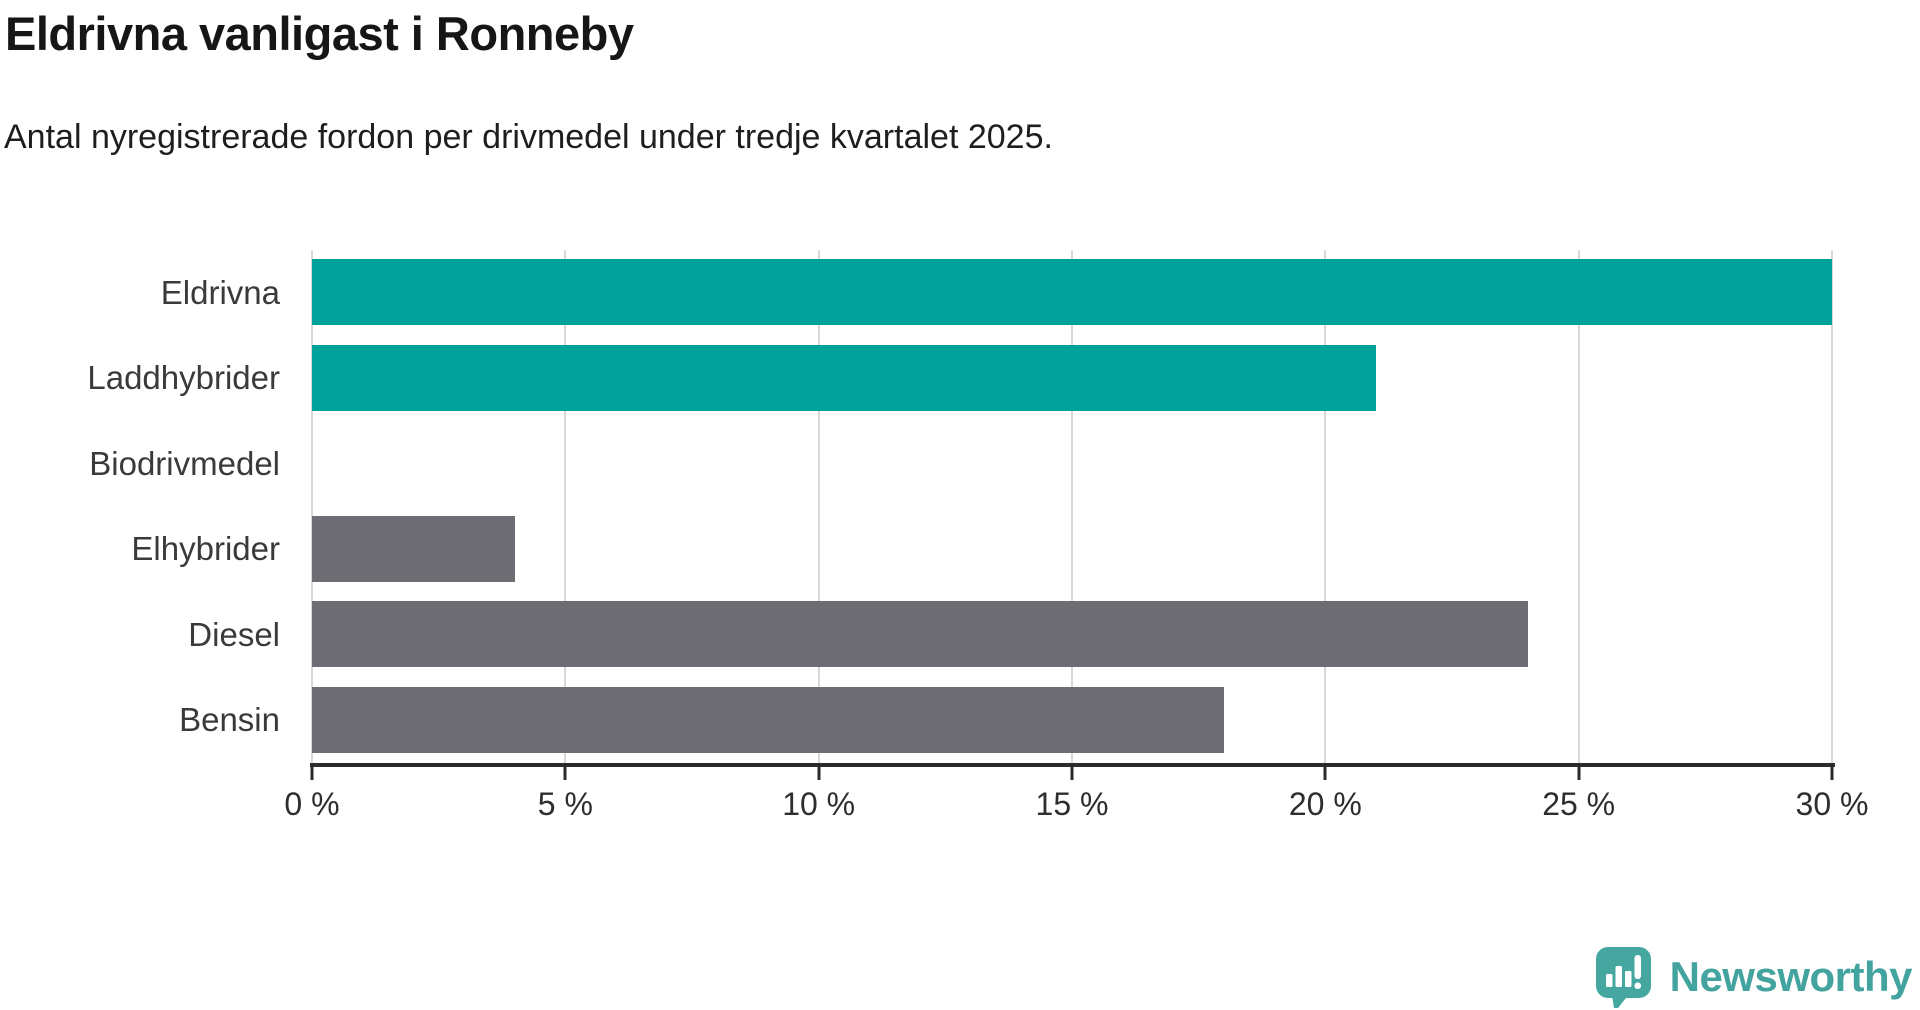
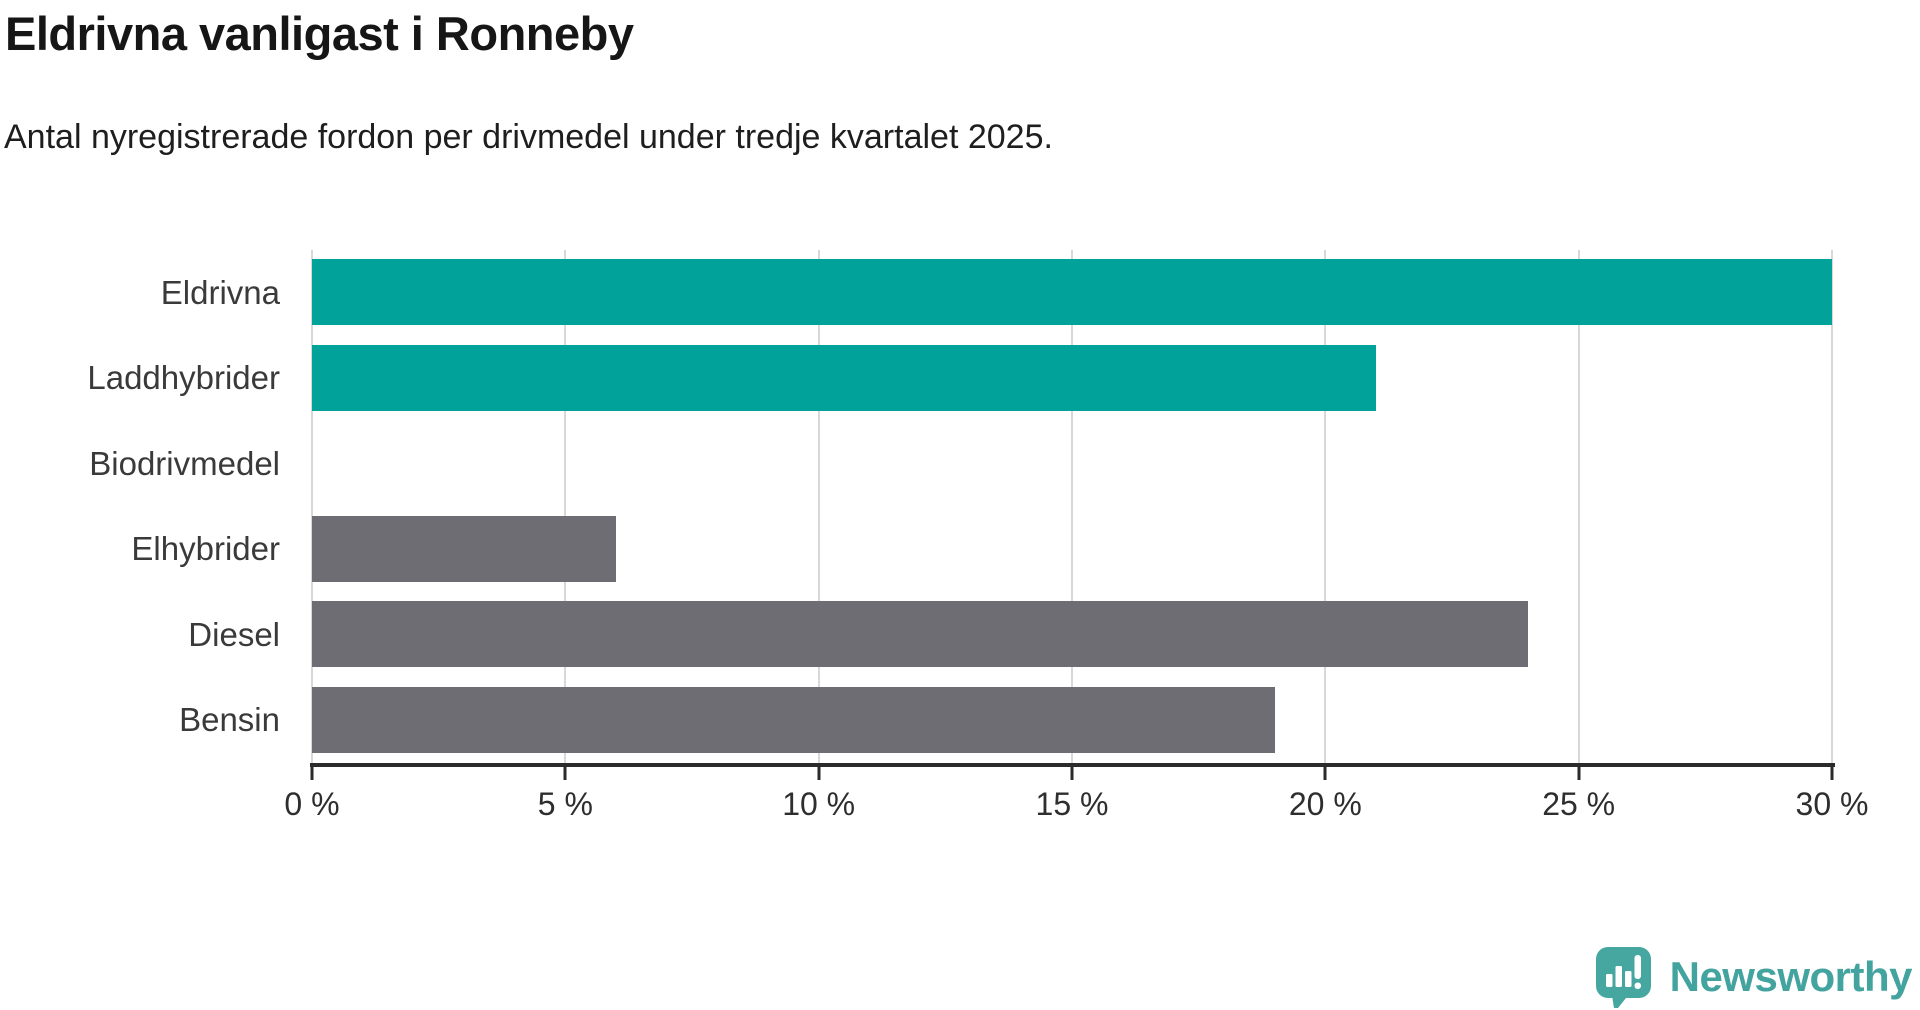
Elhybrider: 4% -> 6%
Bensin: 18% -> 19%
